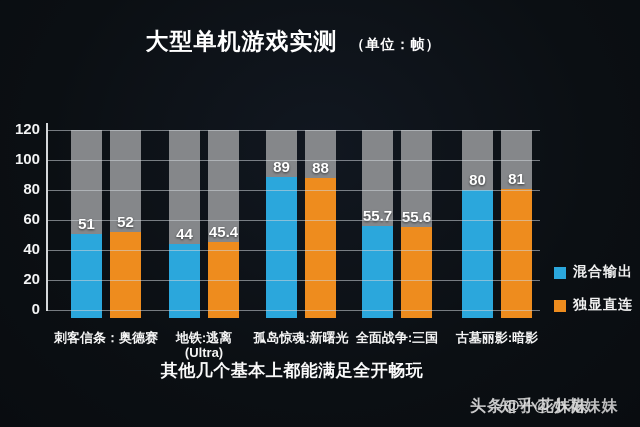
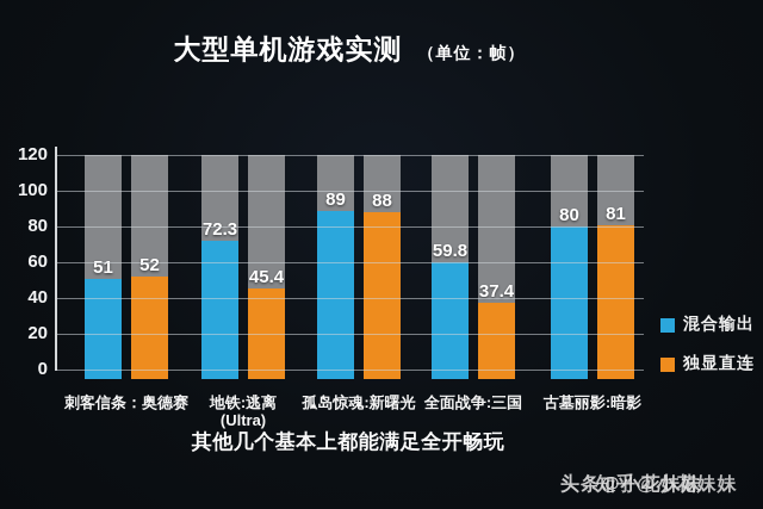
混合输出/地铁:逃离 (Ultra): 44 -> 72.3
混合输出/全面战争:三国: 55.7 -> 59.8
独显直连/全面战争:三国: 55.6 -> 37.4
